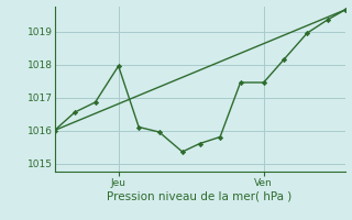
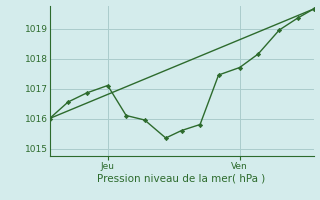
Jeu: 1017.95 -> 1017.10
Ven: 1017.45 -> 1017.70
